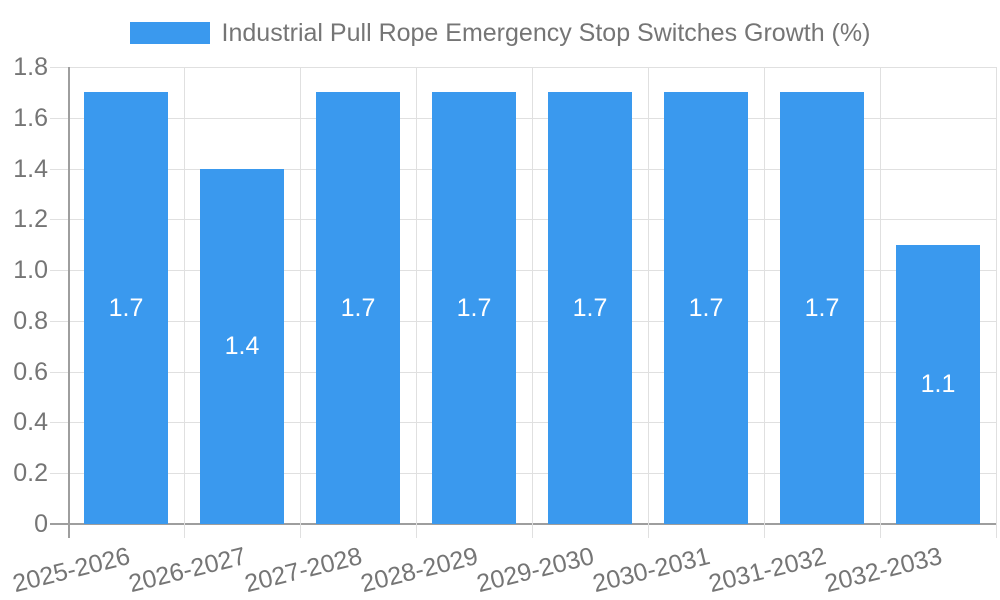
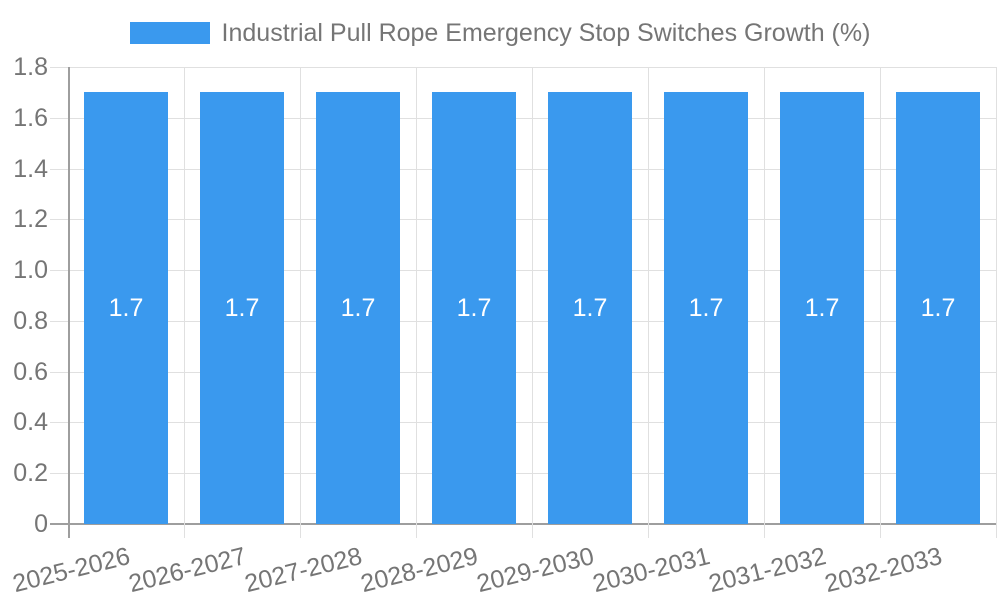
2026-2027: 1.4 -> 1.7
2032-2033: 1.1 -> 1.7
